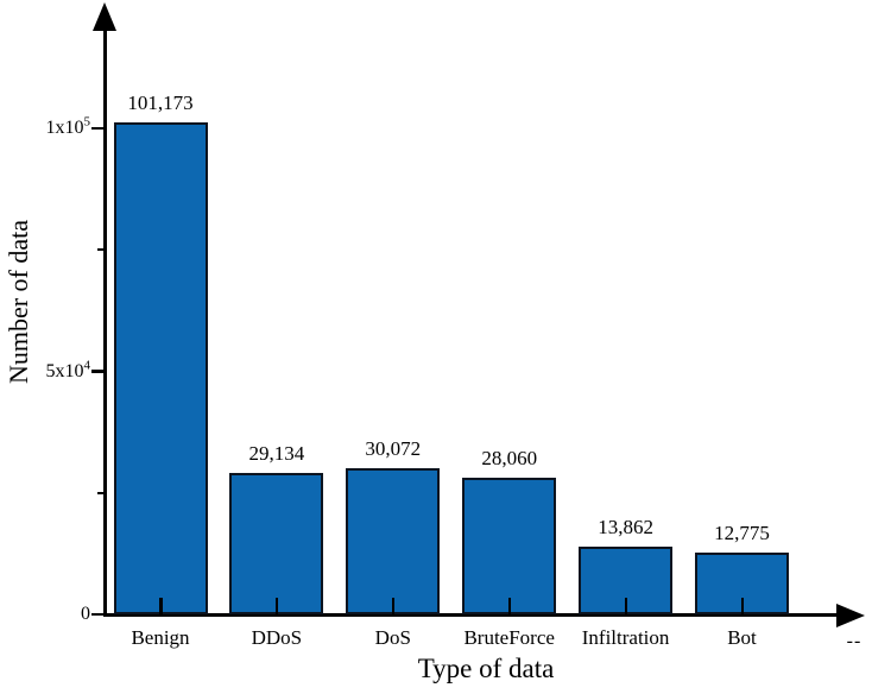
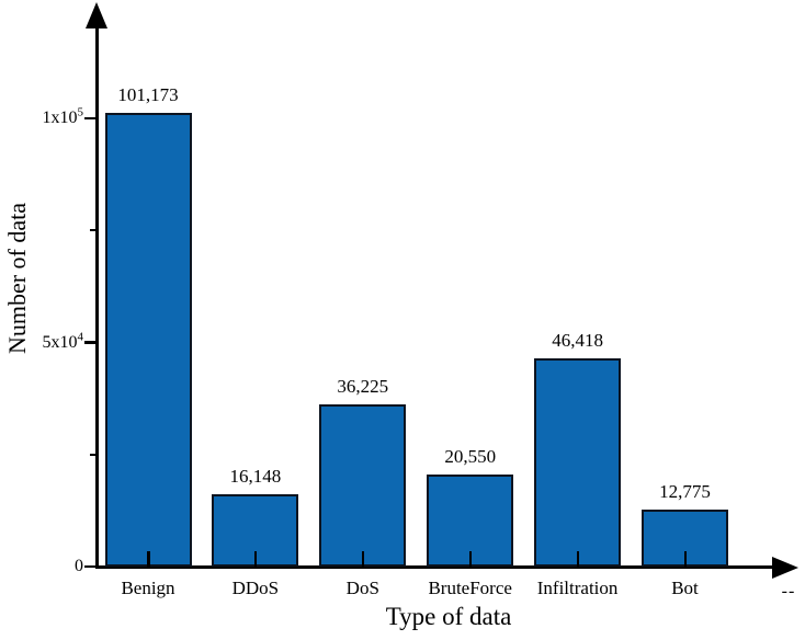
DDoS: 29,134 -> 16,148
DoS: 30,072 -> 36,225
BruteForce: 28,060 -> 20,550
Infiltration: 13,862 -> 46,418
